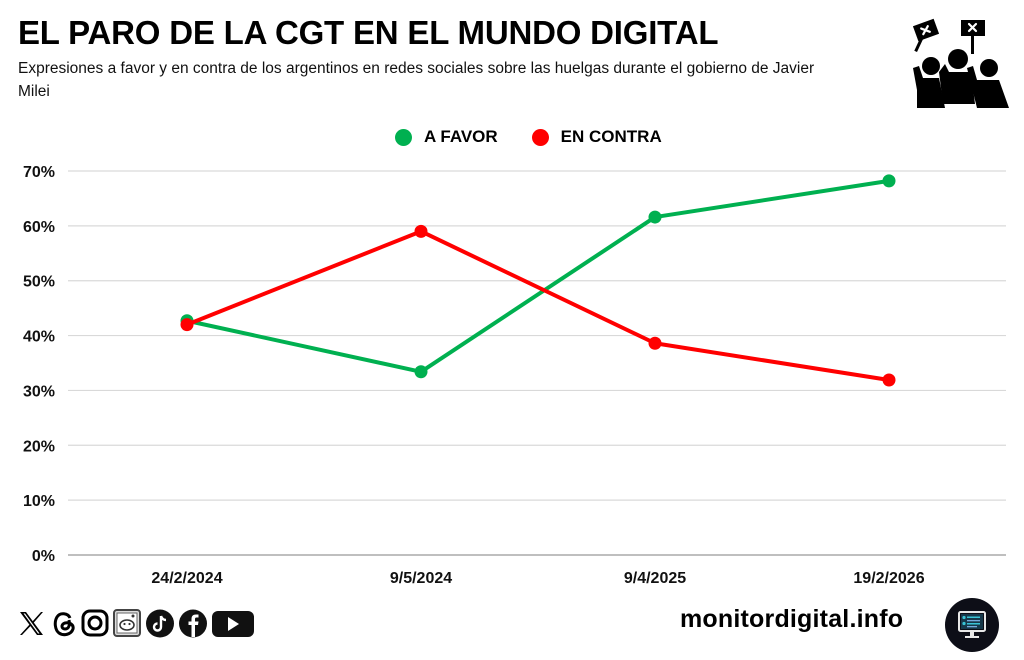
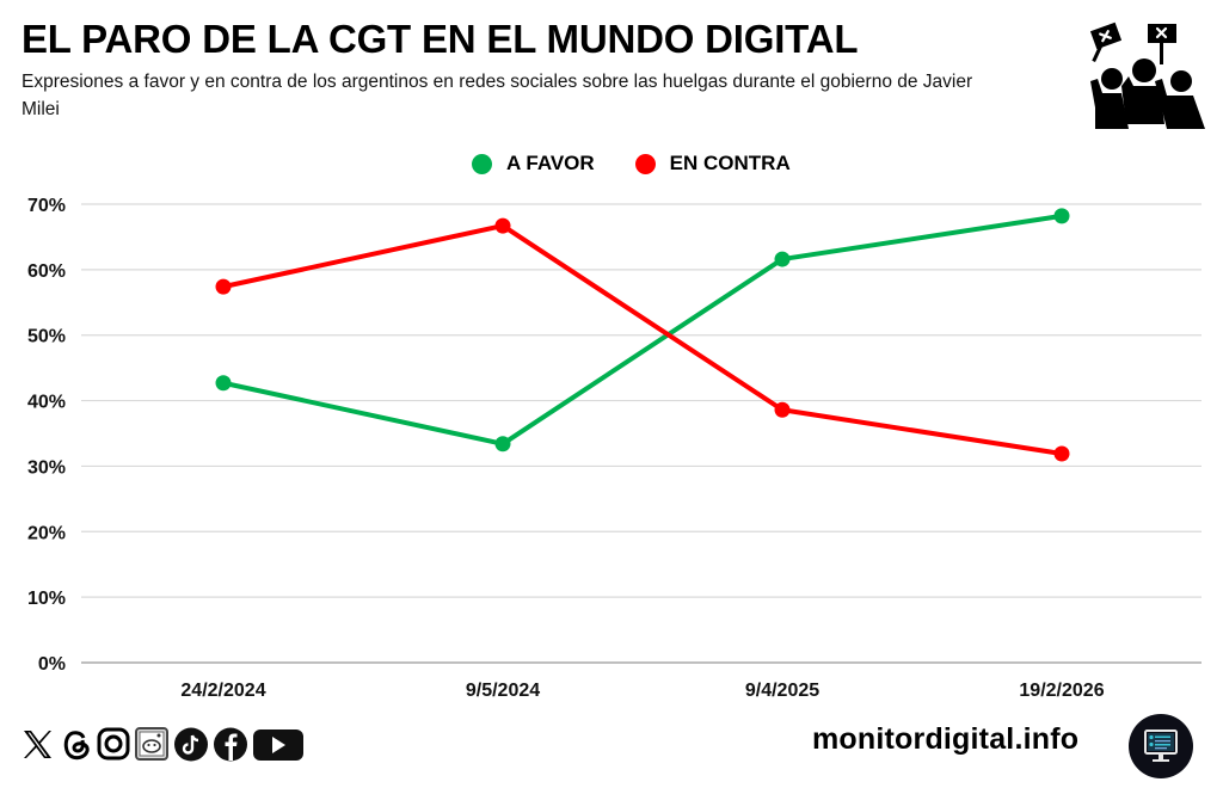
EN CONTRA/24/2/2024: 42% -> 57%
EN CONTRA/9/5/2024: 59% -> 67%
